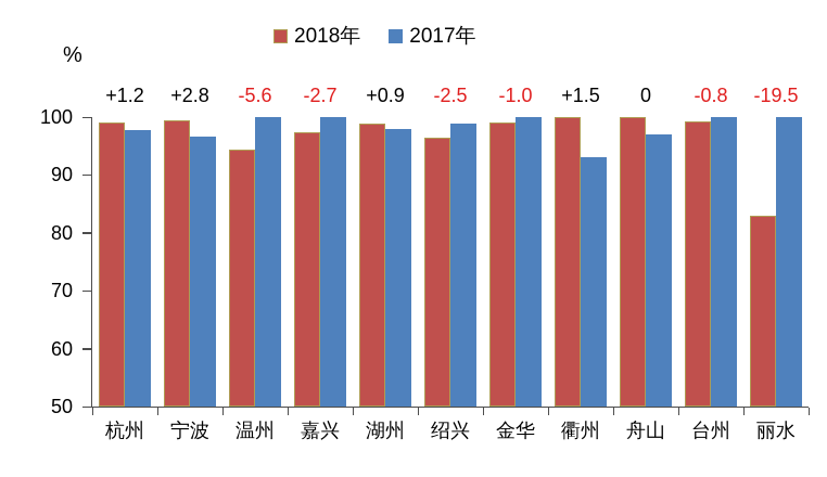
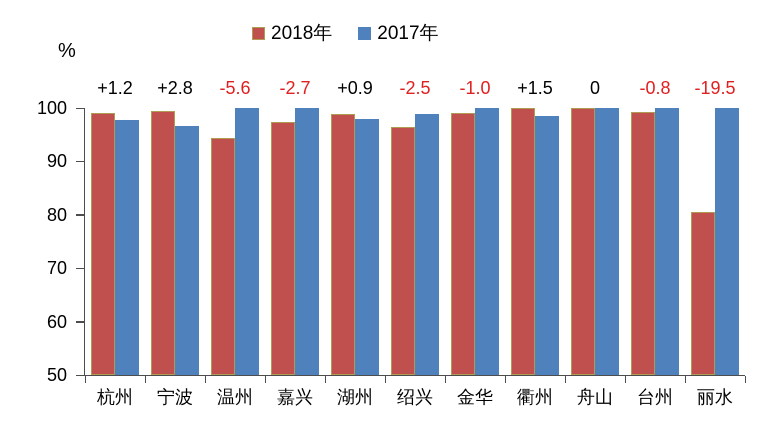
2017年/衢州: 93 -> 98
2017年/舟山: 97 -> 100
2018年/丽水: 83 -> 80
